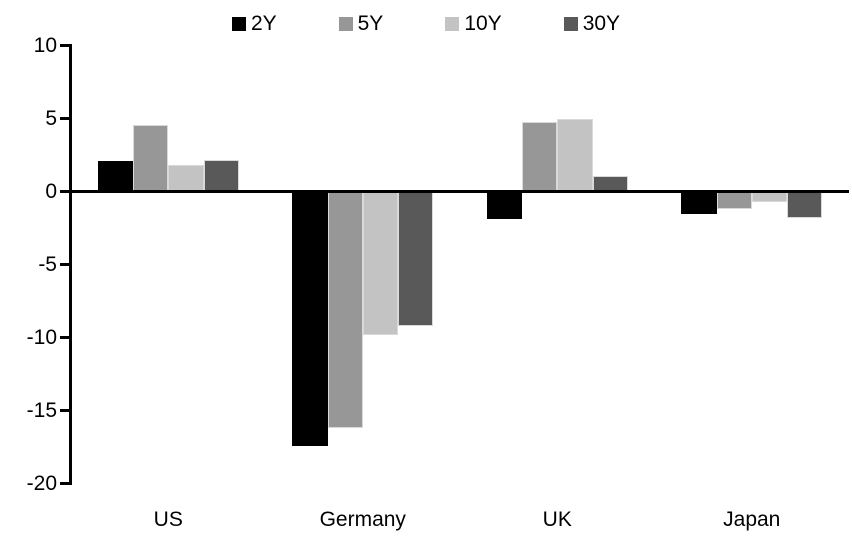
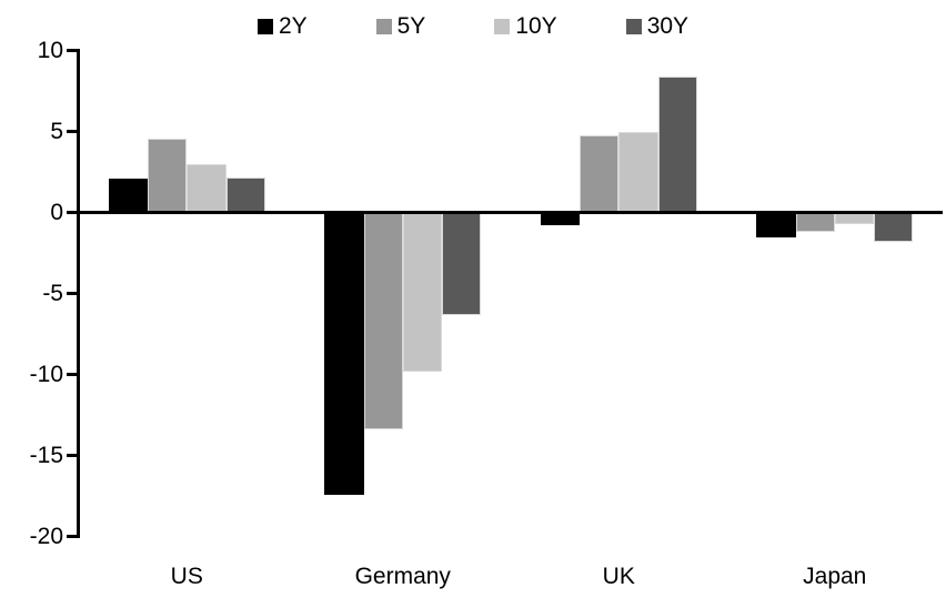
10Y/US: 1.8 -> 3.0
5Y/Germany: -16.2 -> -13.4
30Y/Germany: -9.2 -> -6.3
2Y/UK: -1.9 -> -0.8
30Y/UK: 1.1 -> 8.4
